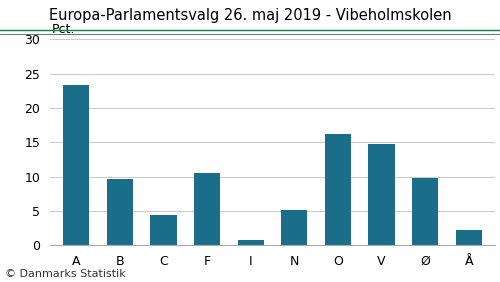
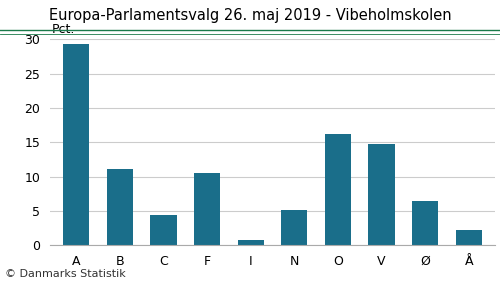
A: 23.4 -> 29.3
B: 9.6 -> 11.1
Ø: 9.8 -> 6.5
